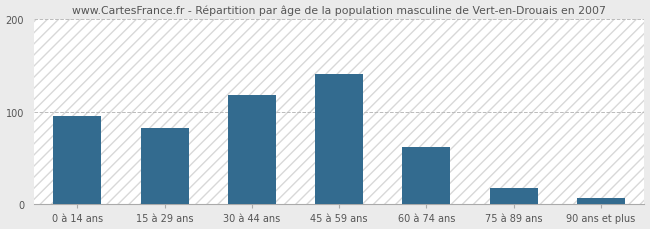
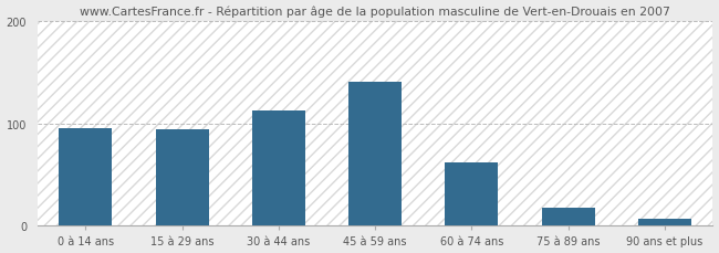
15 à 29 ans: 82 -> 94
30 à 44 ans: 118 -> 112
